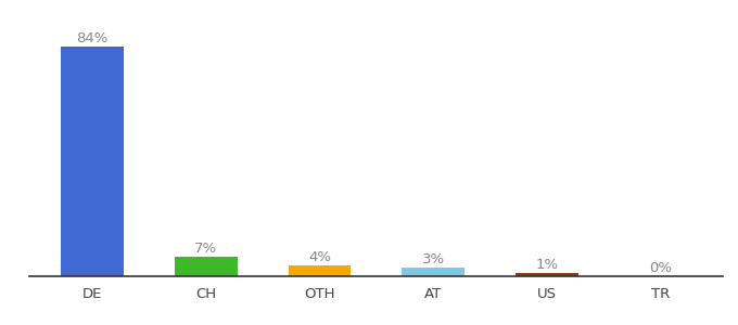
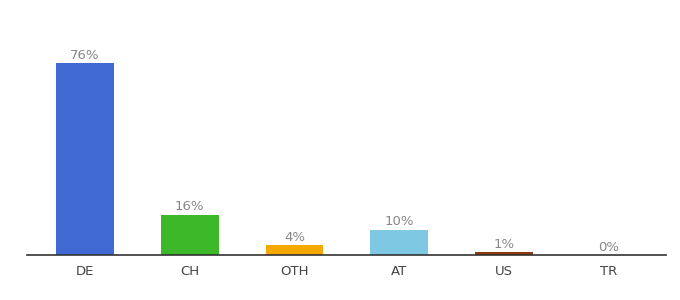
DE: 84% -> 76%
CH: 7% -> 16%
AT: 3% -> 10%
